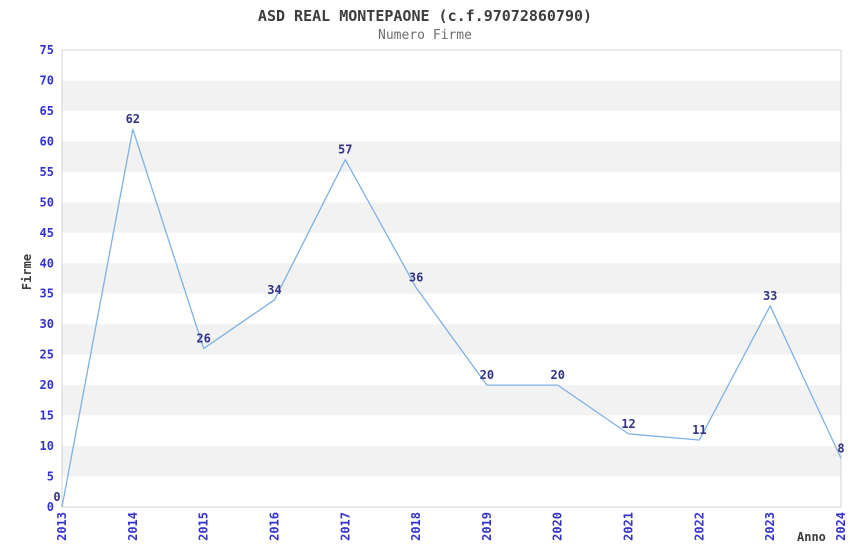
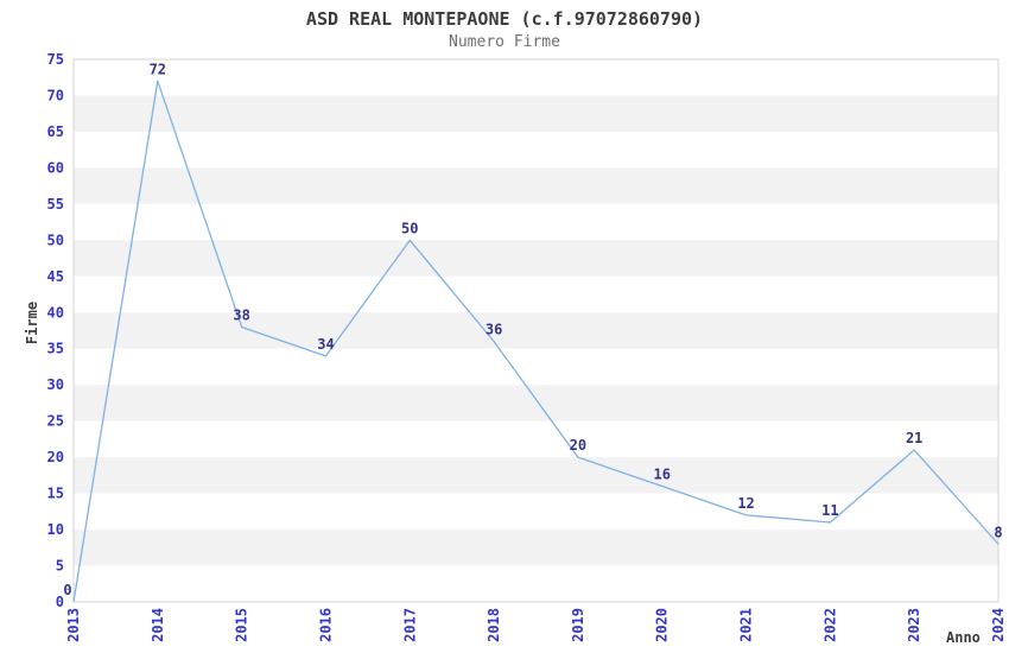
2014: 62 -> 72
2015: 26 -> 38
2017: 57 -> 50
2020: 20 -> 16
2023: 33 -> 21
